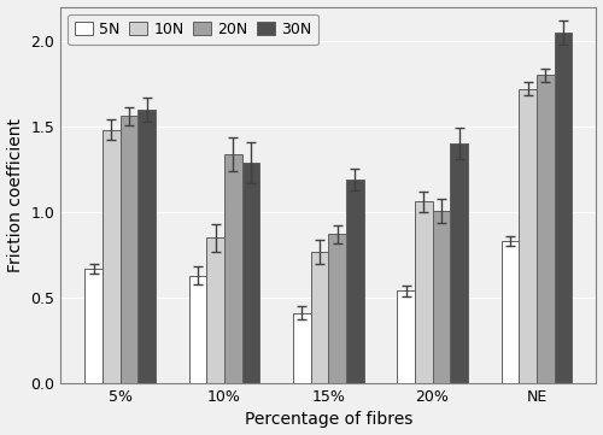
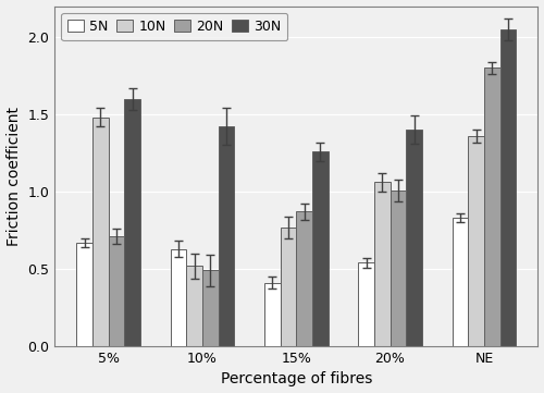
20N/5%: 1.56 -> 0.71
10N/10%: 0.85 -> 0.52
20N/10%: 1.34 -> 0.49
30N/10%: 1.29 -> 1.42
30N/15%: 1.19 -> 1.26
10N/NE: 1.72 -> 1.36
